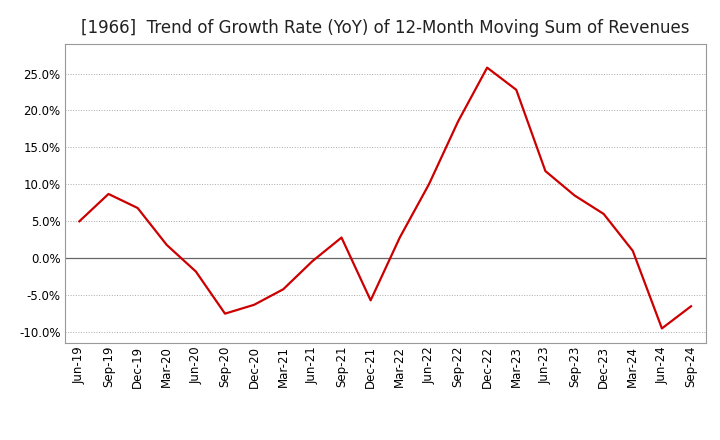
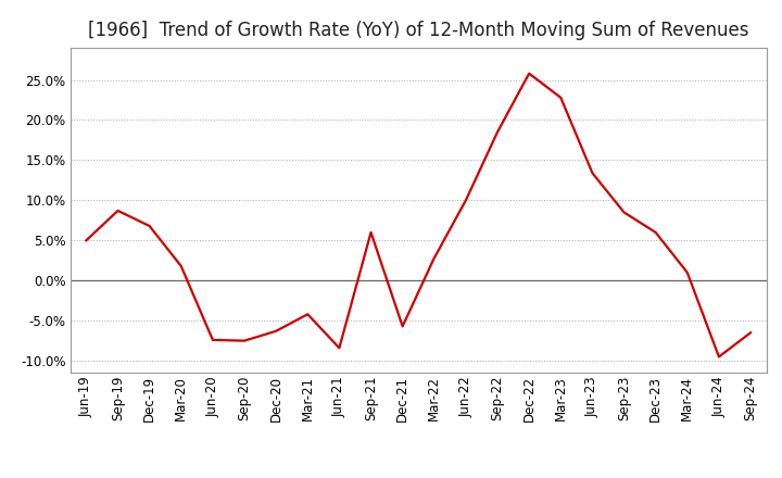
Jun-20: -1.8% -> -7.4%
Jun-21: -0.4% -> -8.4%
Sep-21: 2.8% -> 6.0%
Jun-23: 11.8% -> 13.4%
